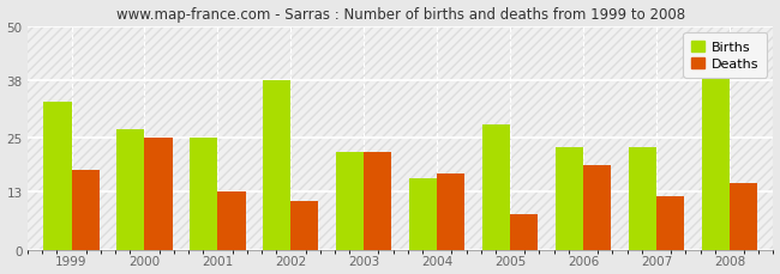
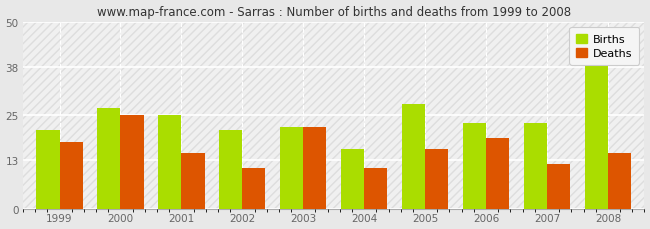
Births/1999: 33 -> 21
Deaths/2001: 13 -> 15
Births/2002: 38 -> 21
Deaths/2004: 17 -> 11
Deaths/2005: 8 -> 16
